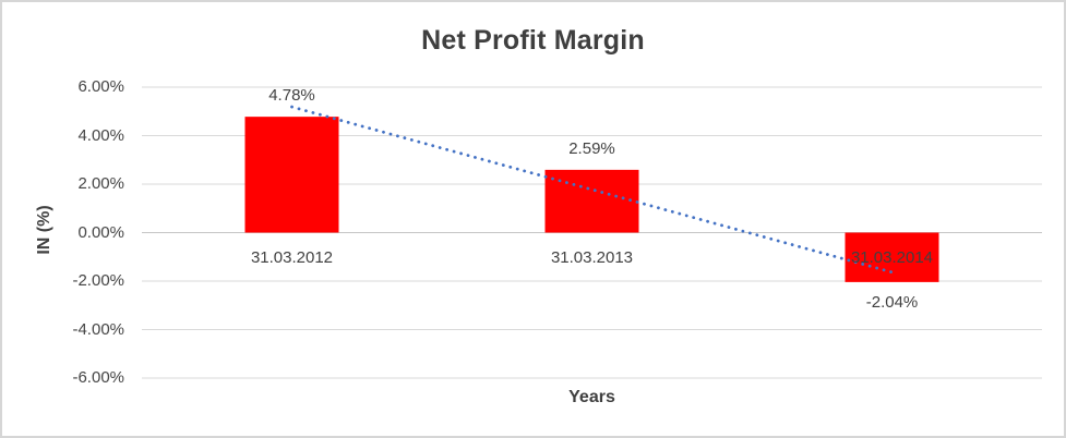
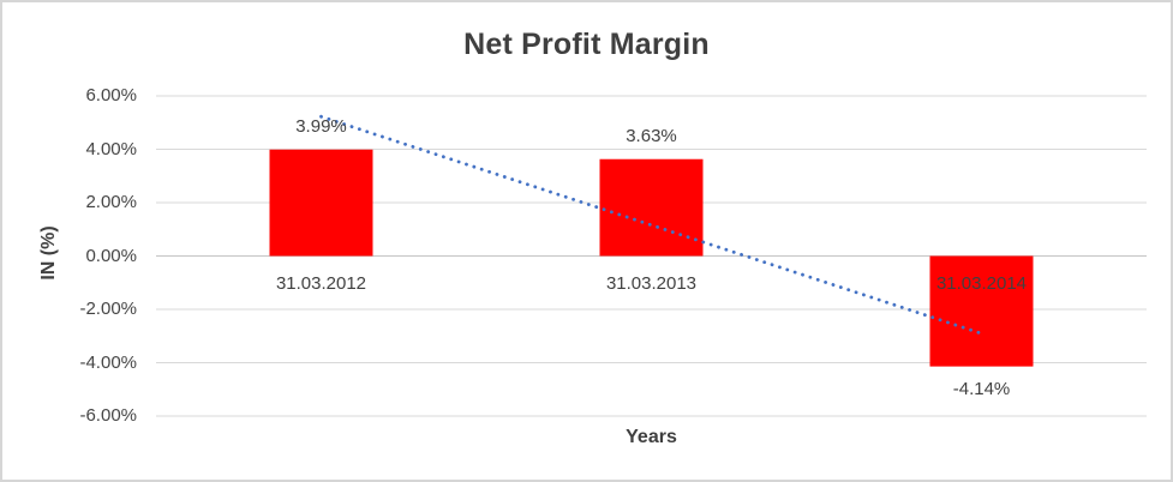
31.03.2012: 4.78% -> 3.99%
31.03.2013: 2.59% -> 3.63%
31.03.2014: -2.04% -> -4.14%
